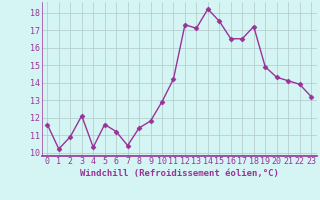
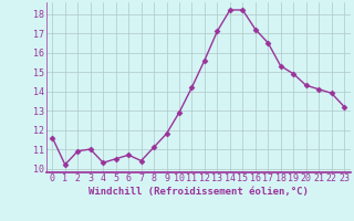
3: 12.1 -> 11.0
5: 11.6 -> 10.5
6: 11.2 -> 10.7
8: 11.4 -> 11.1
12: 17.3 -> 15.6
15: 17.5 -> 18.2
16: 16.5 -> 17.2
18: 17.2 -> 15.3
